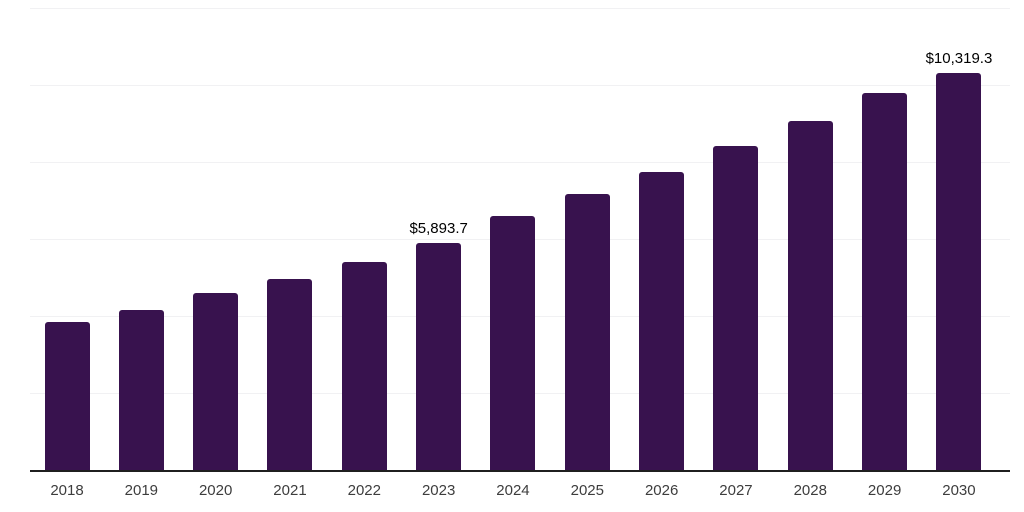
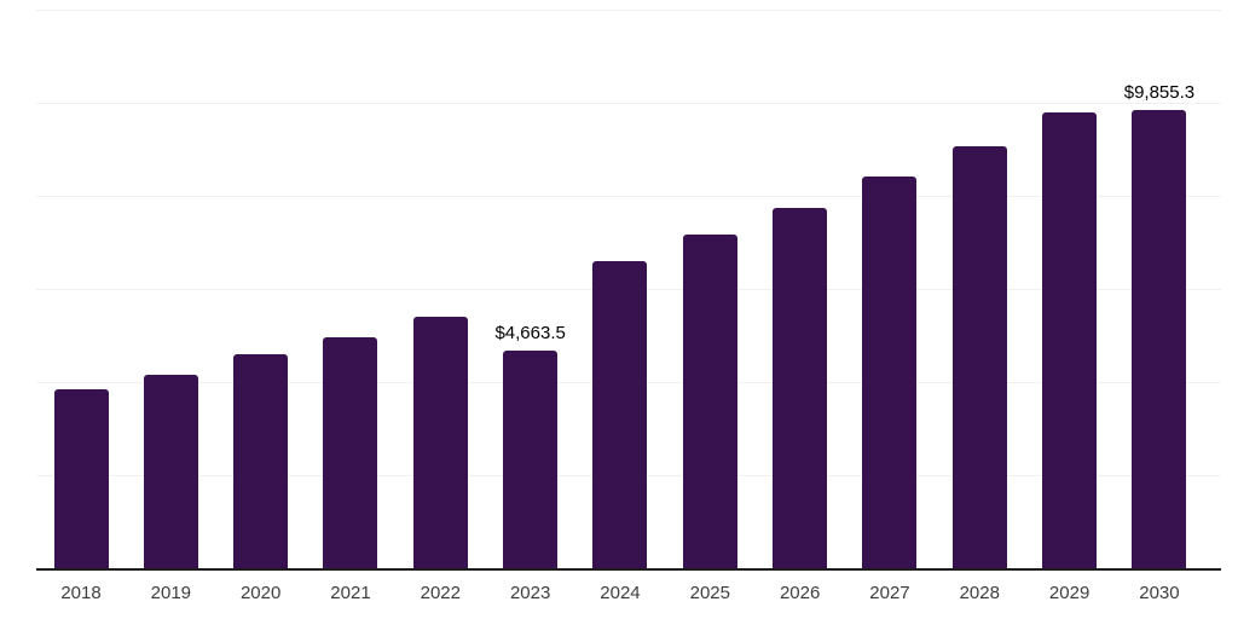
2023: $5,893.7 -> $4,663.5
2030: $10,319.3 -> $9,855.3
